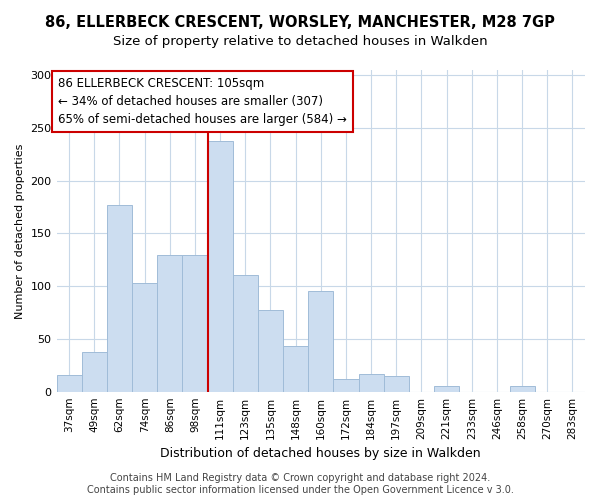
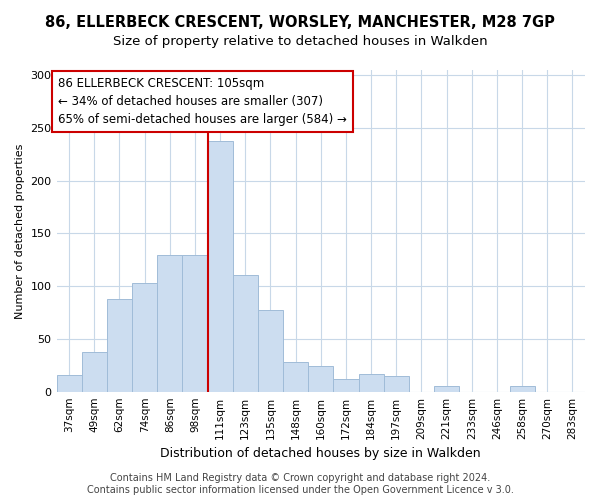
62sqm: 177 -> 88
148sqm: 43 -> 28
160sqm: 95 -> 24
